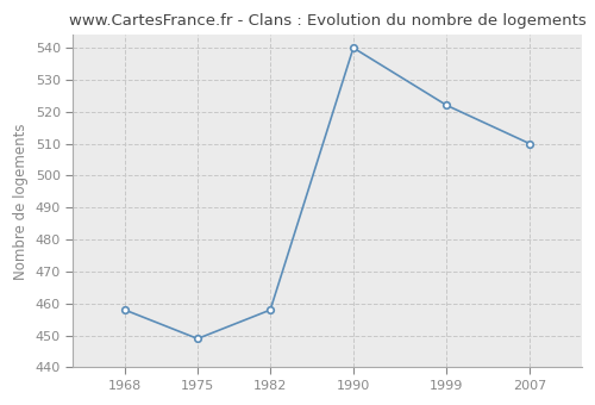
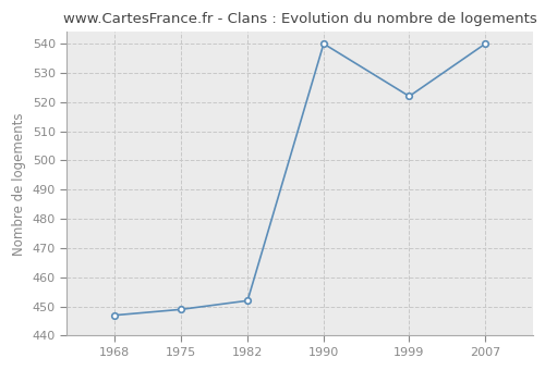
1968: 458 -> 447
1982: 458 -> 452
2007: 510 -> 540
